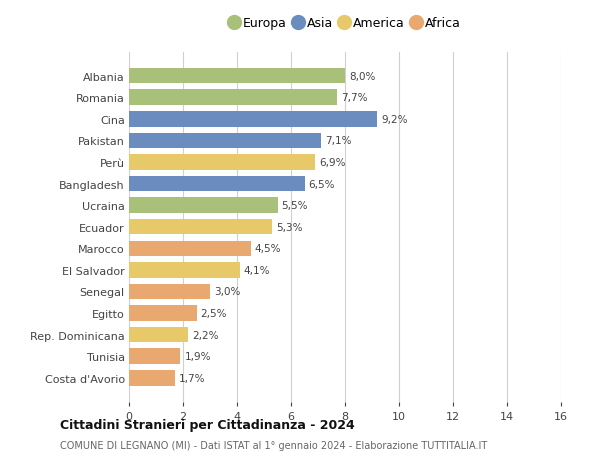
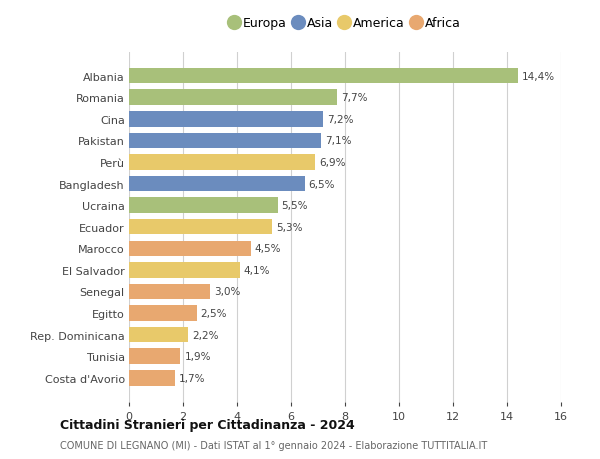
Albania: 8,0% -> 14,4%
Cina: 9,2% -> 7,2%
